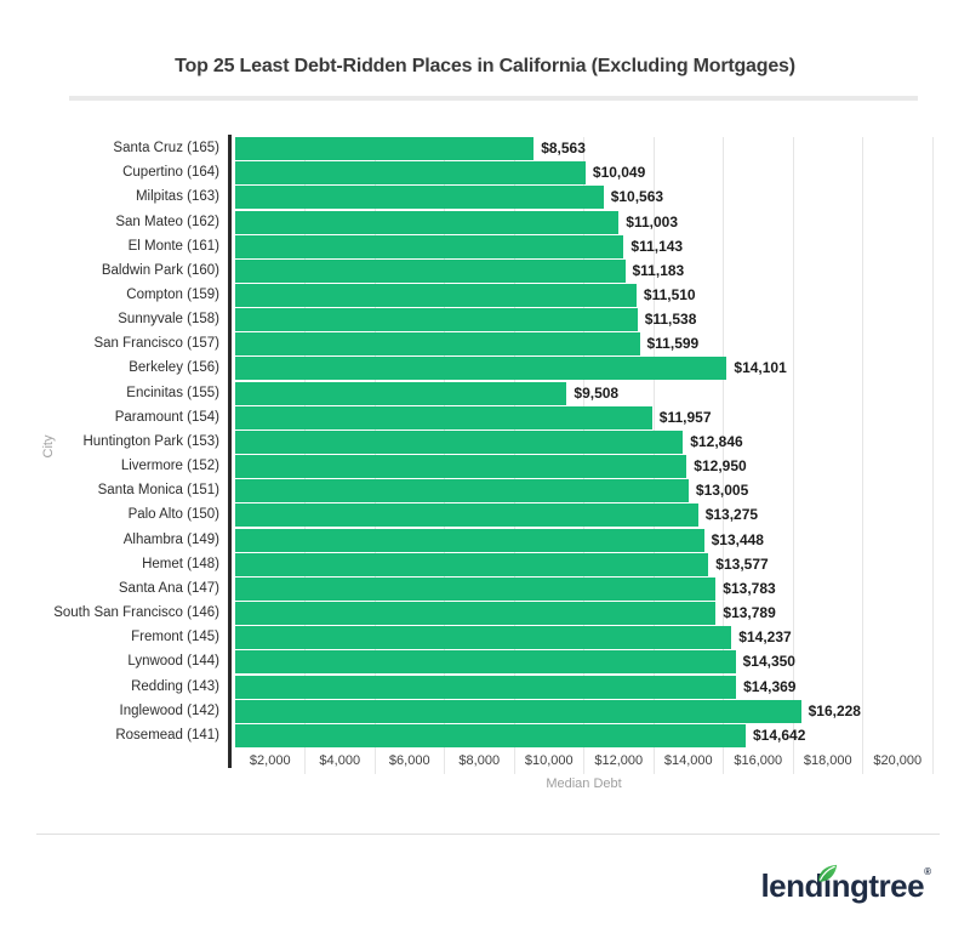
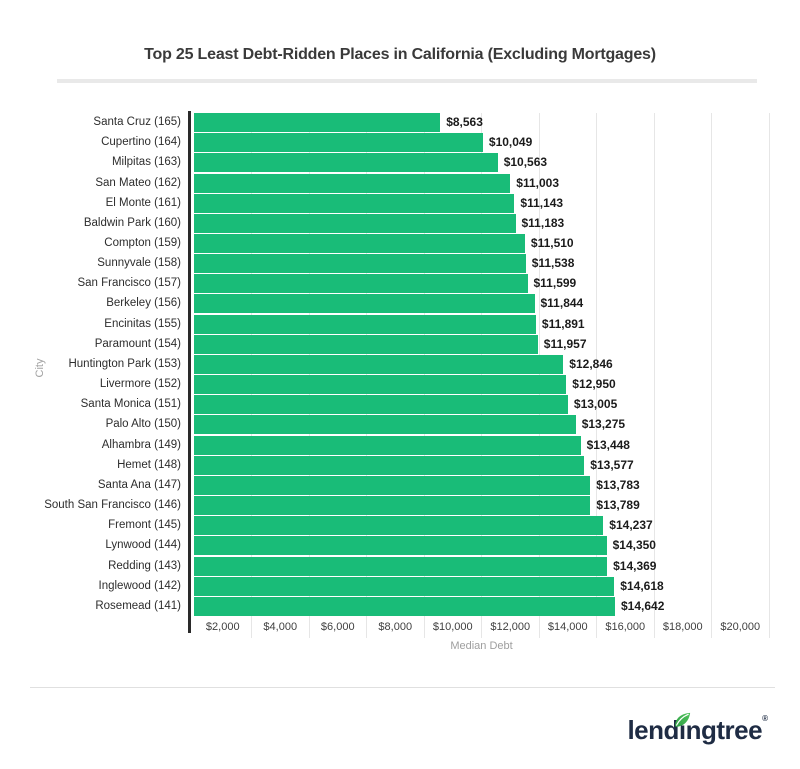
Berkeley (156): $14,101 -> $11,844
Encinitas (155): $9,508 -> $11,891
Inglewood (142): $16,228 -> $14,618
